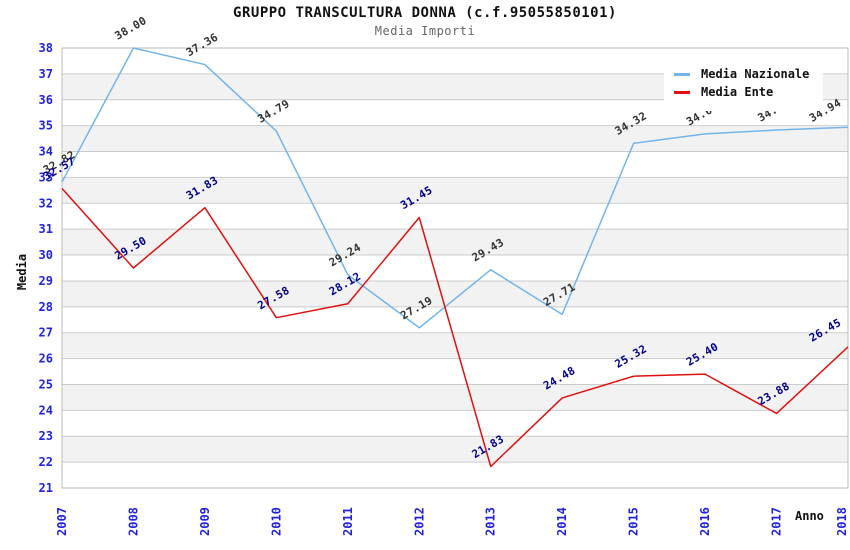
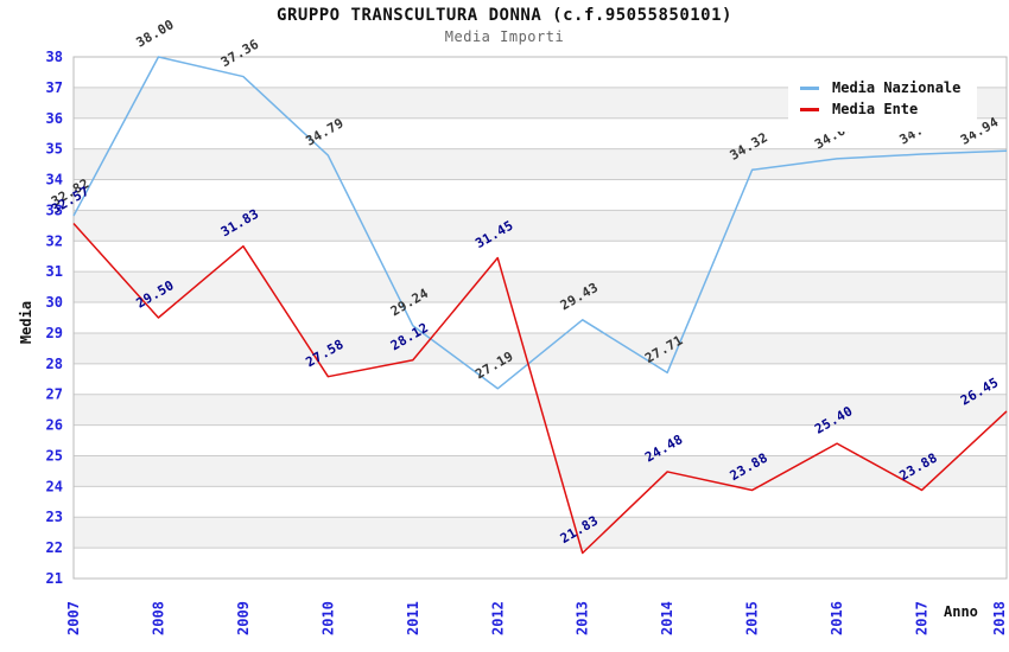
Media Ente/2015: 25.32 -> 23.88
